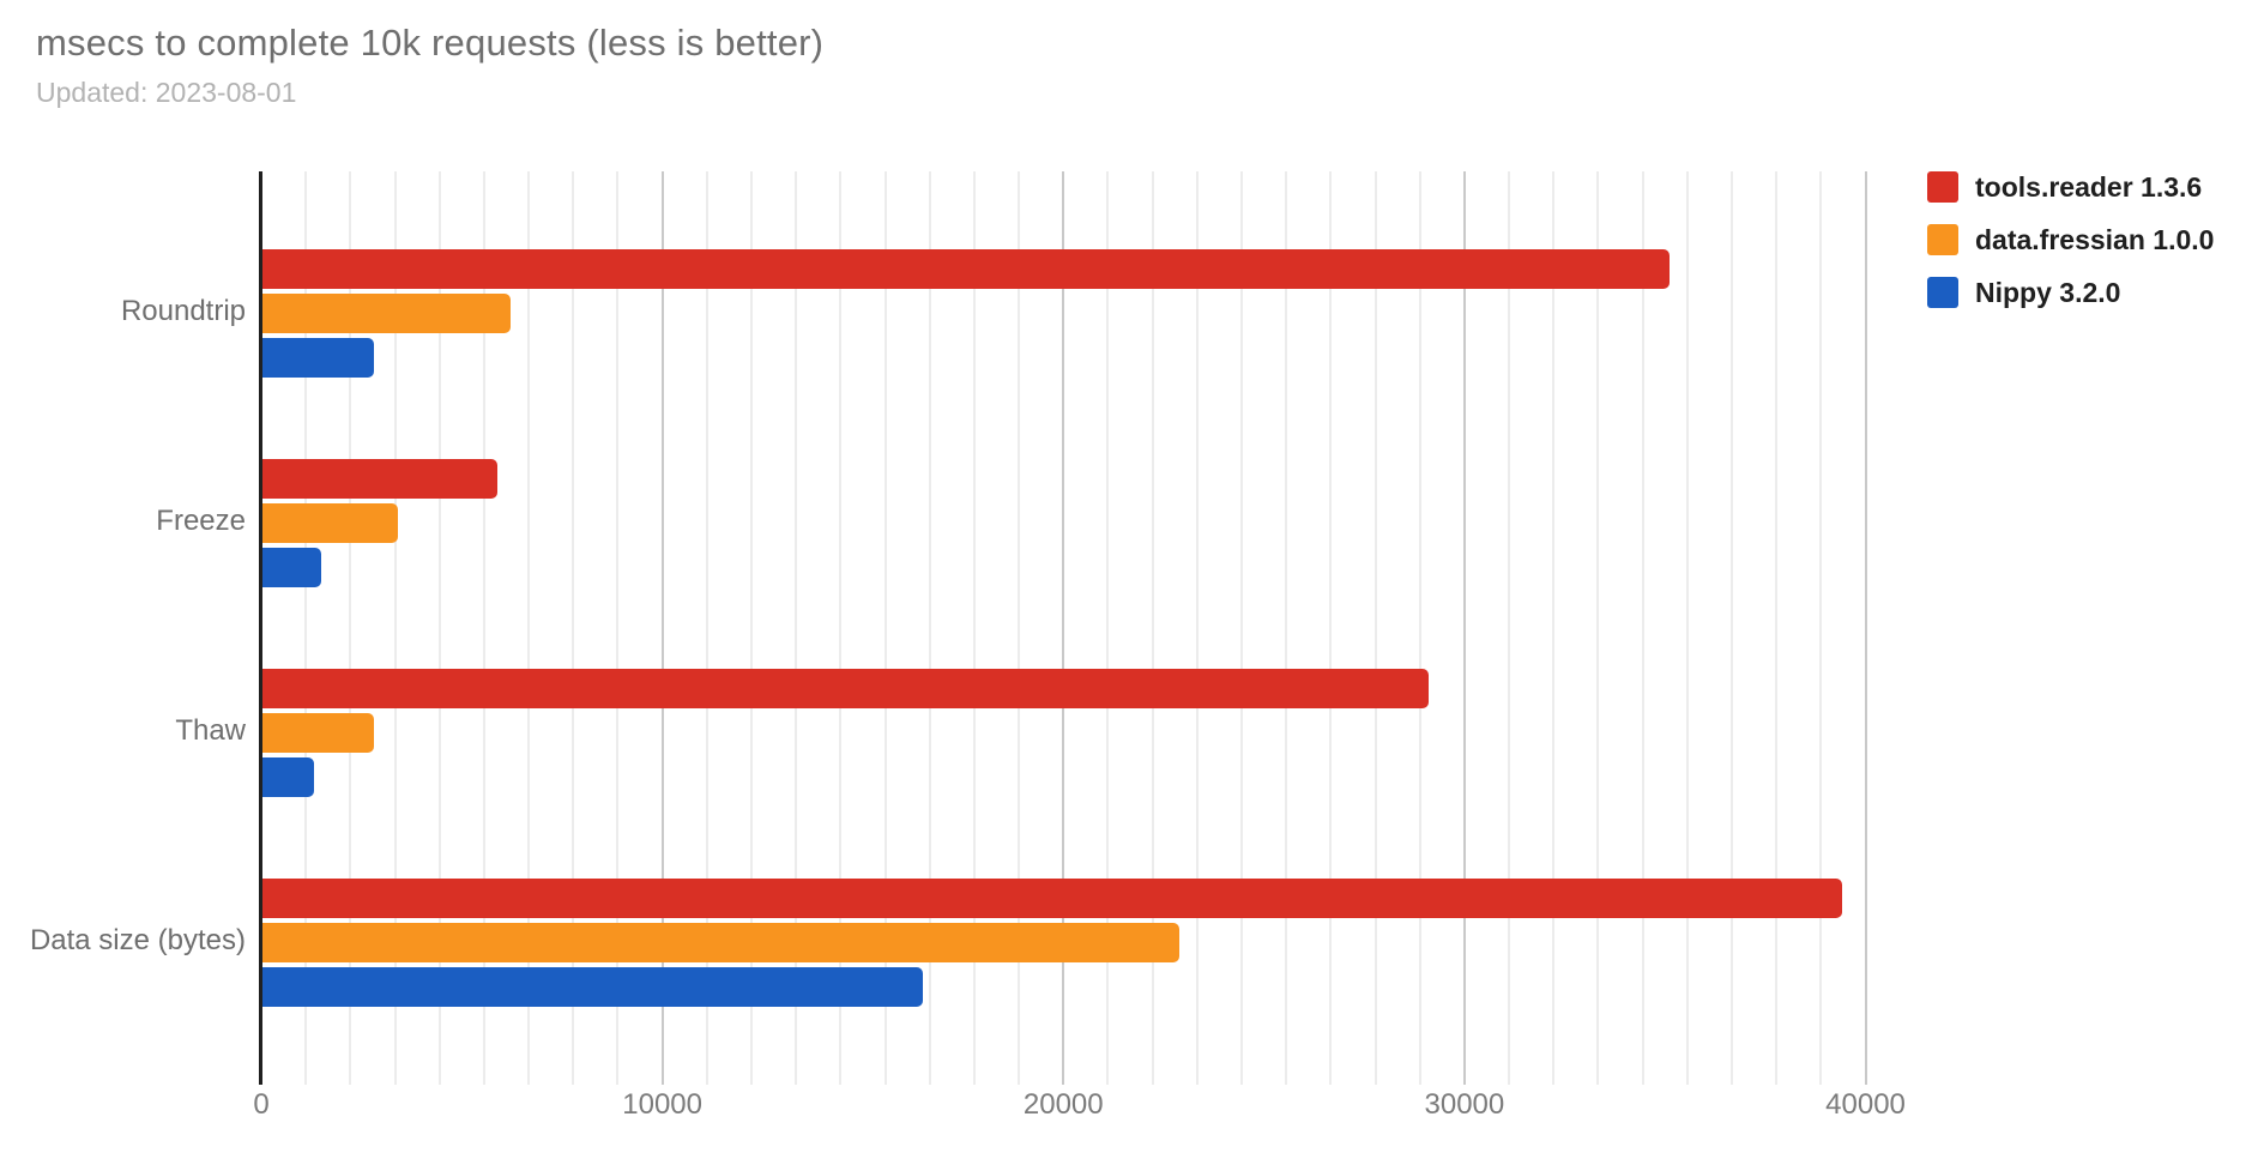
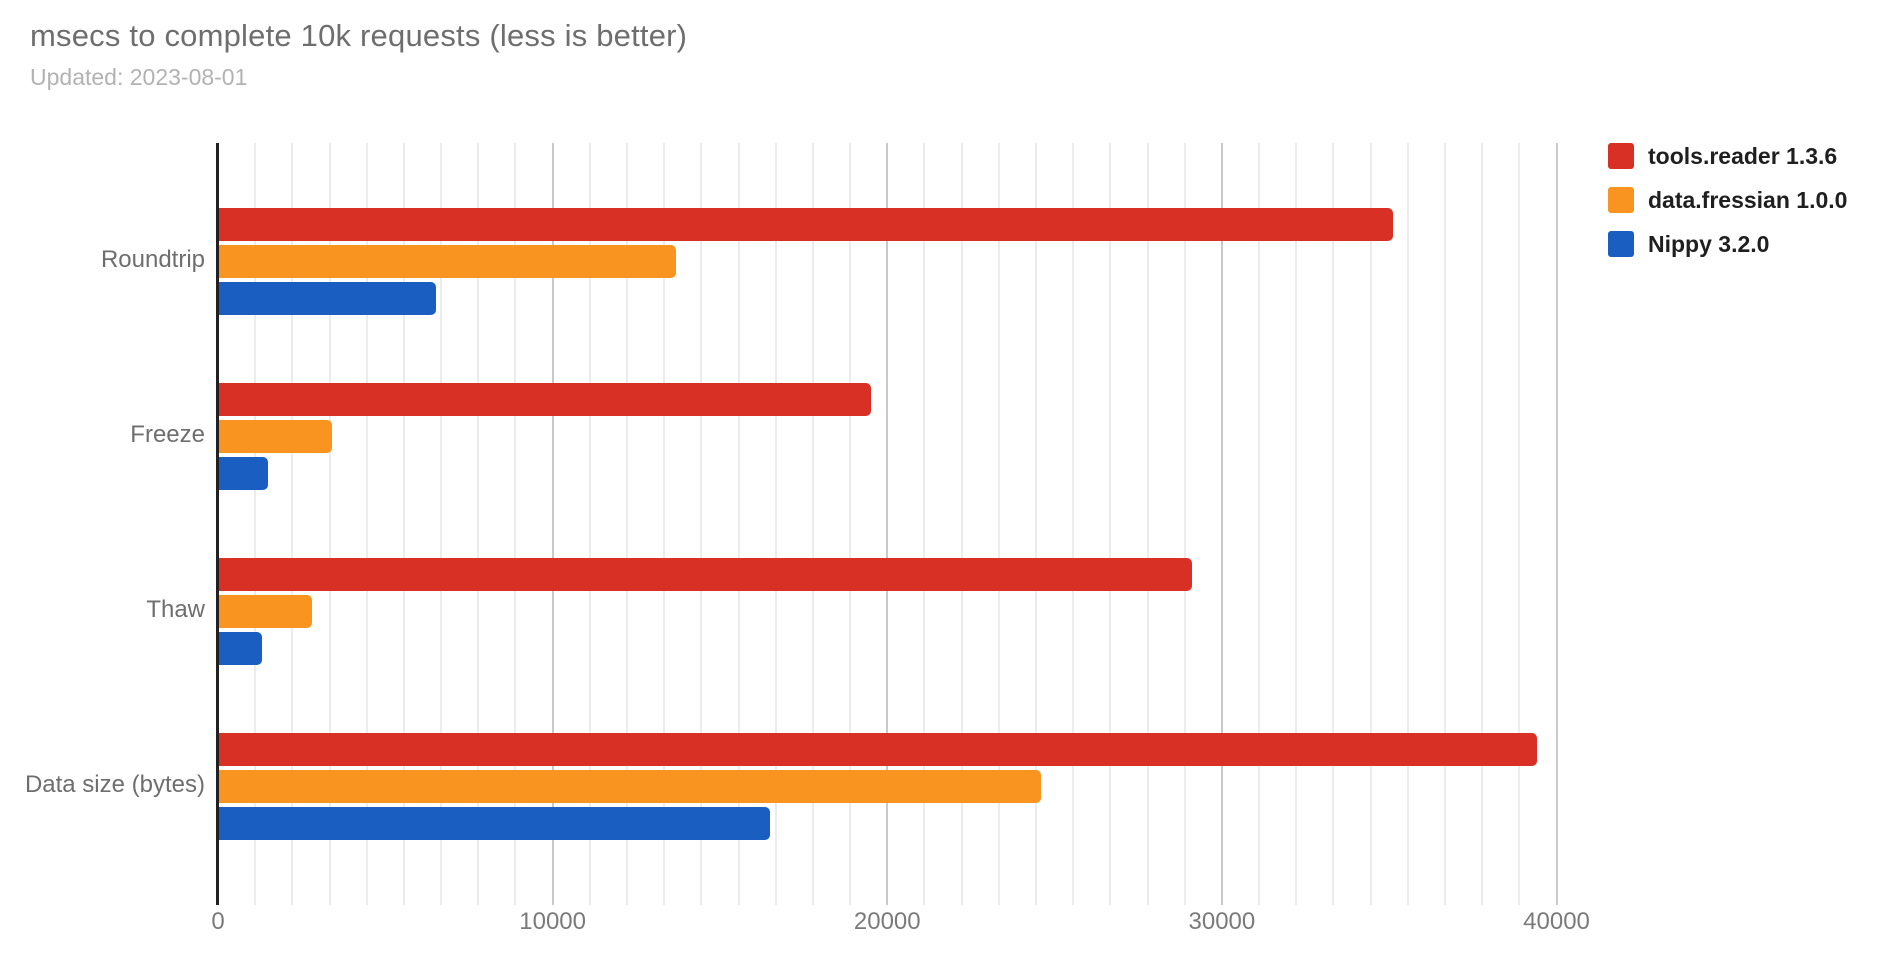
data.fressian 1.0.0/Roundtrip: 6200 -> 13700
Nippy 3.2.0/Roundtrip: 2800 -> 6500
tools.reader 1.3.6/Freeze: 5900 -> 19500
data.fressian 1.0.0/Data size (bytes): 22900 -> 24600
